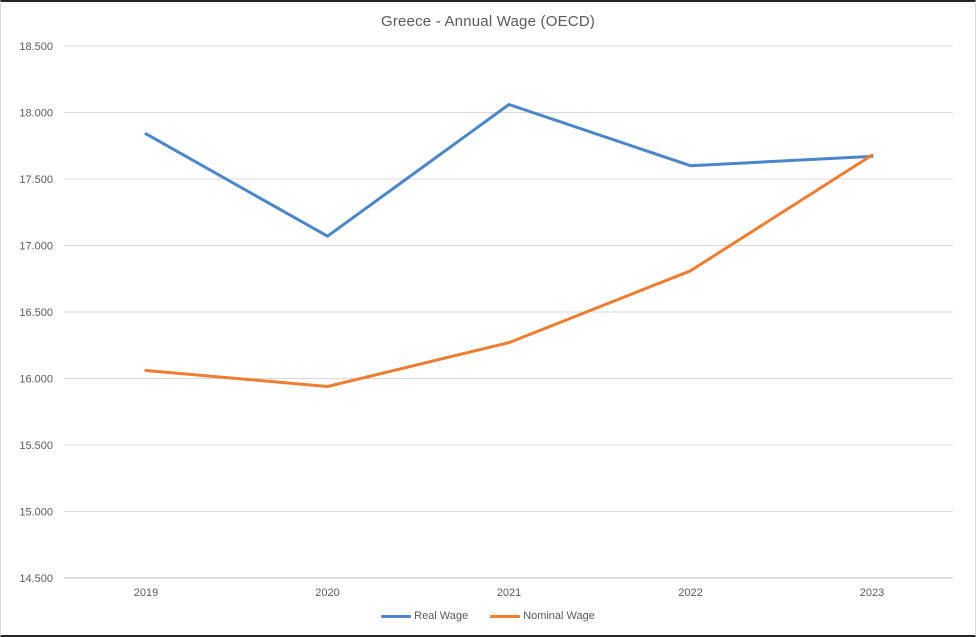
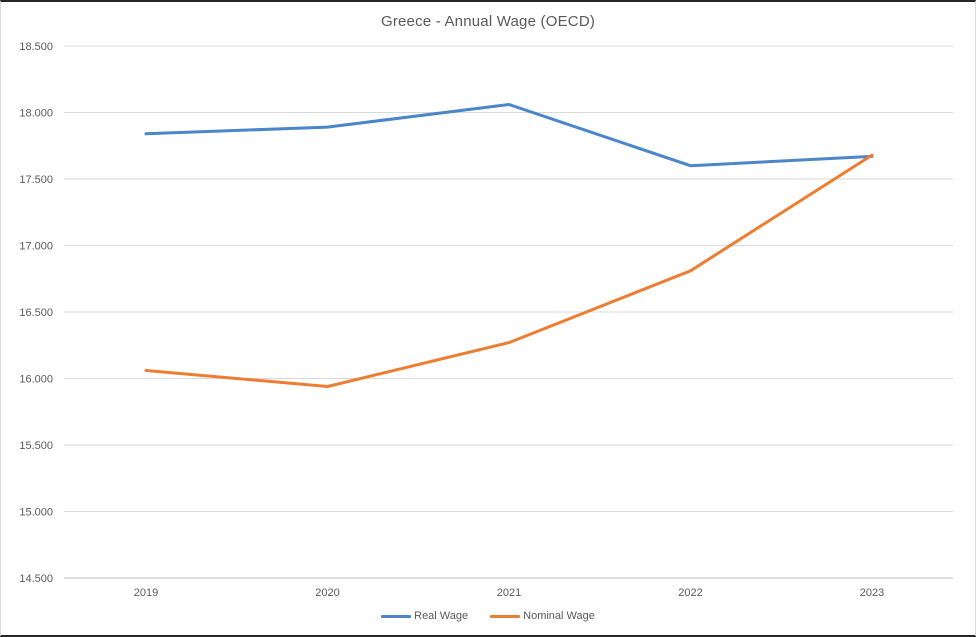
Real Wage/2020: 17070 -> 17890
